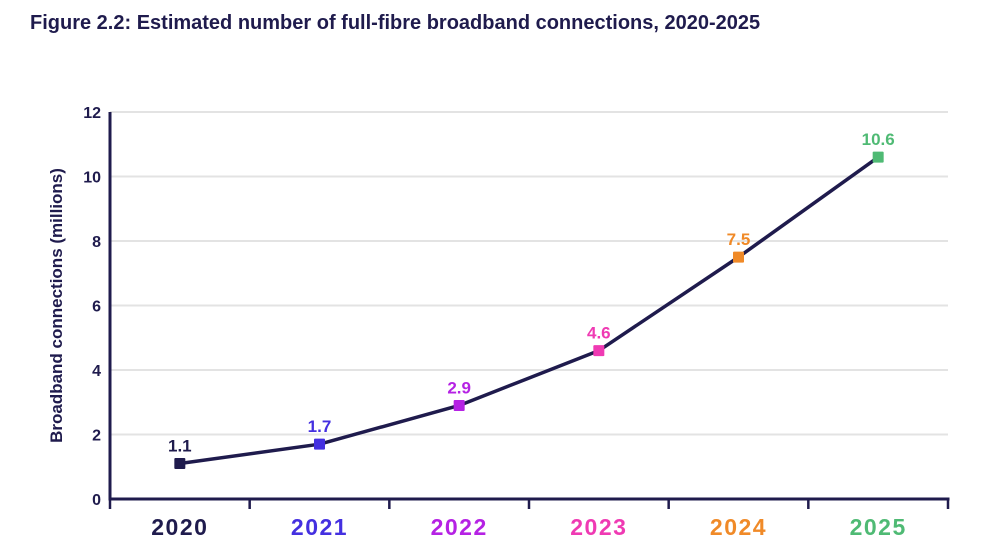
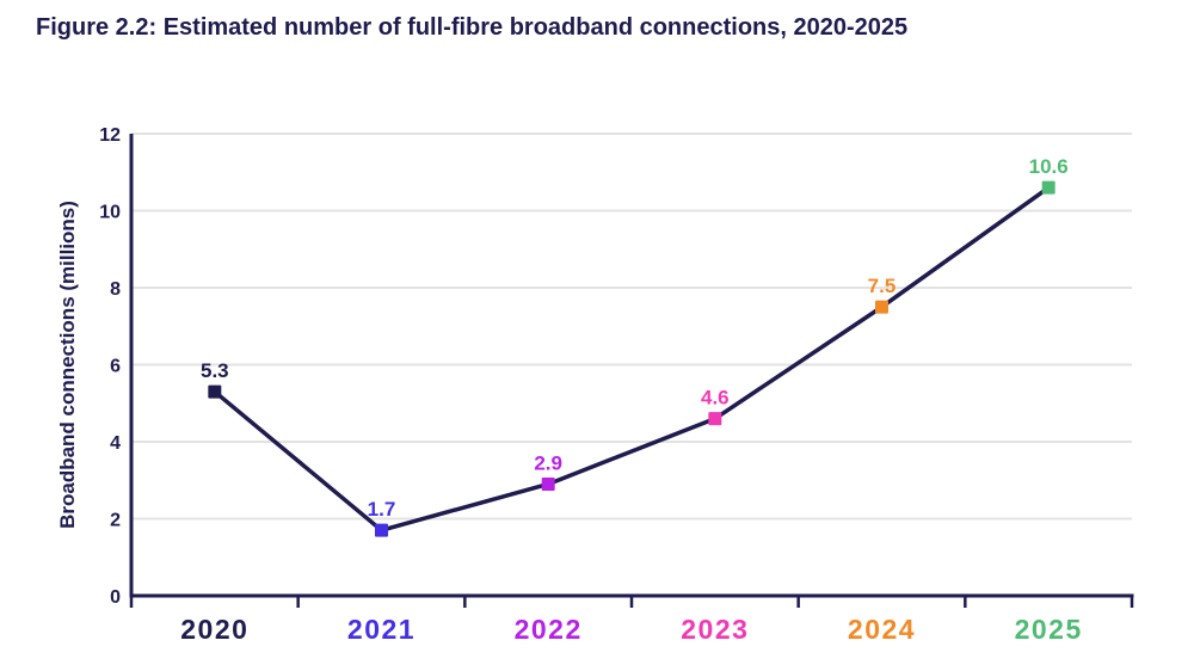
2020: 1.1 -> 5.3
